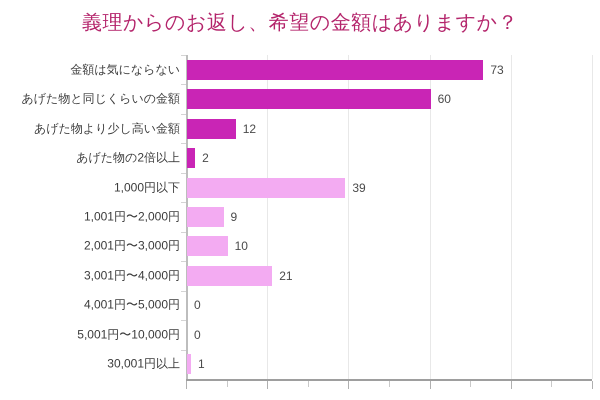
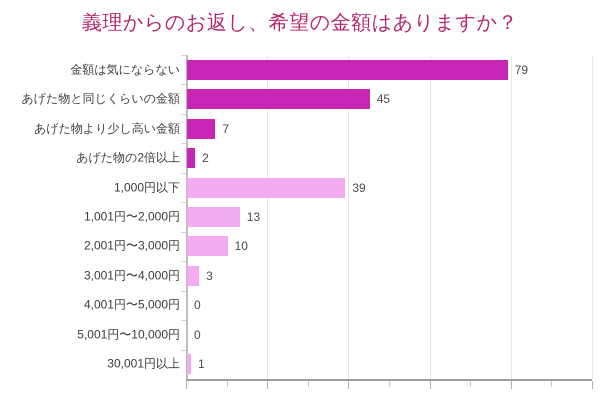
金額は気にならない: 73 -> 79
あげた物と同じくらいの金額: 60 -> 45
あげた物より少し高い金額: 12 -> 7
1,001円〜2,000円: 9 -> 13
3,001円〜4,000円: 21 -> 3
